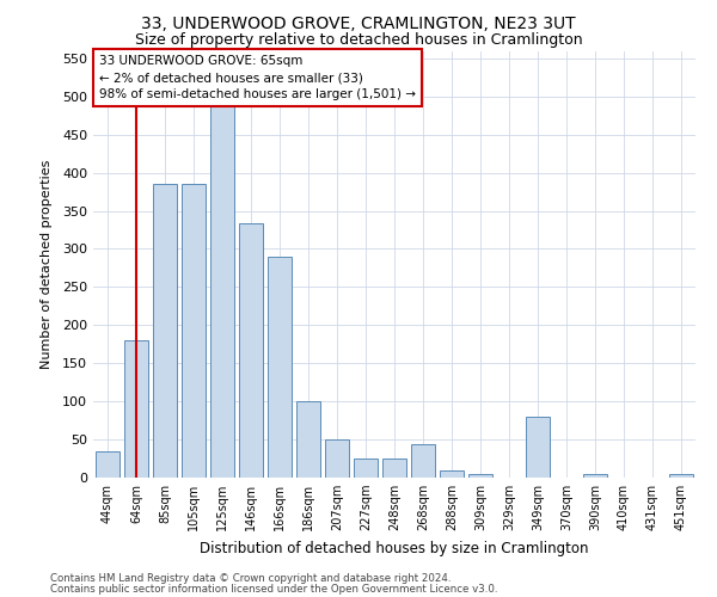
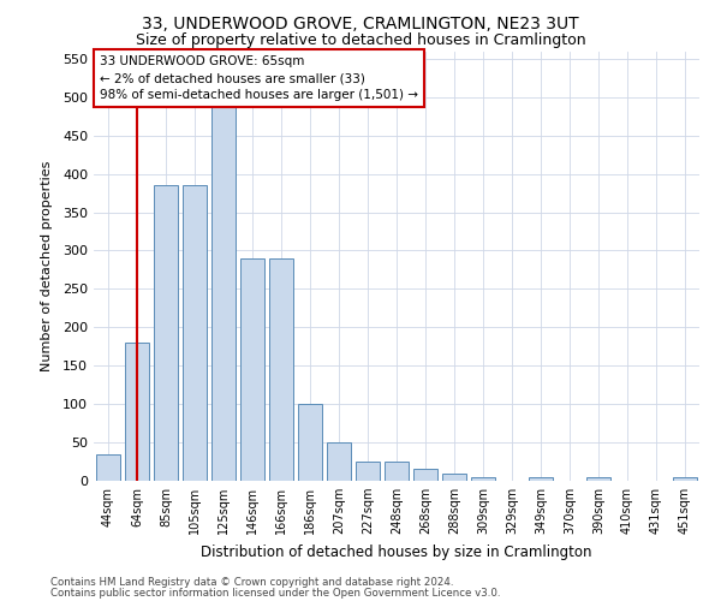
146sqm: 334 -> 290
268sqm: 44 -> 15
349sqm: 80 -> 5
